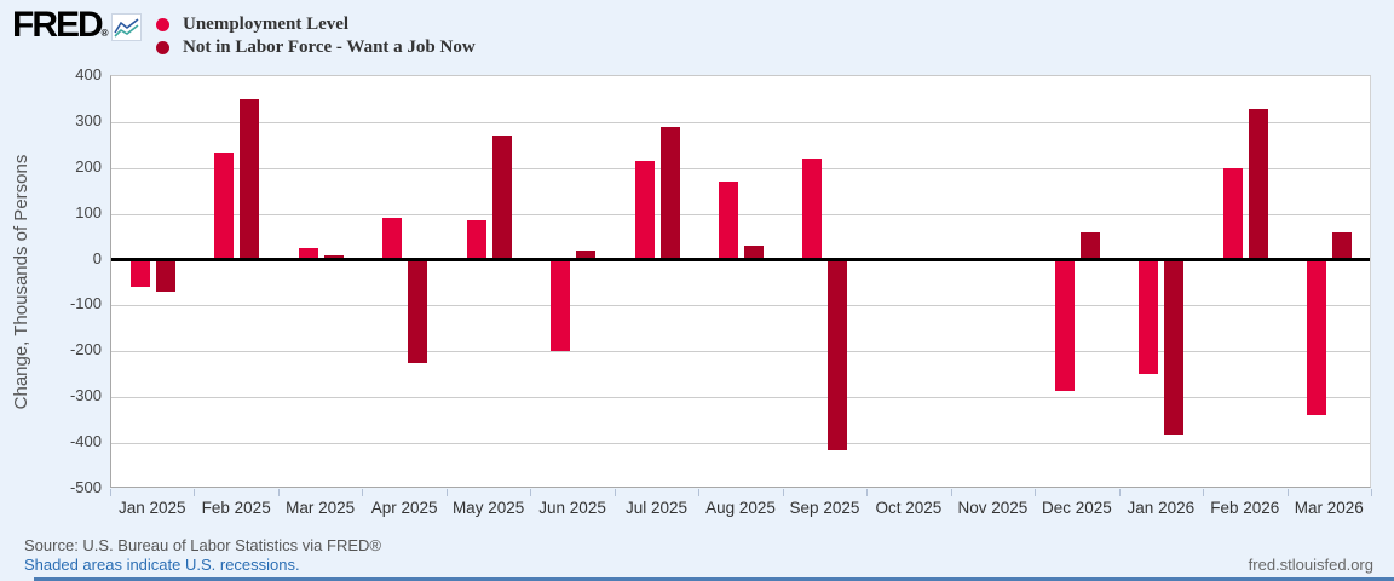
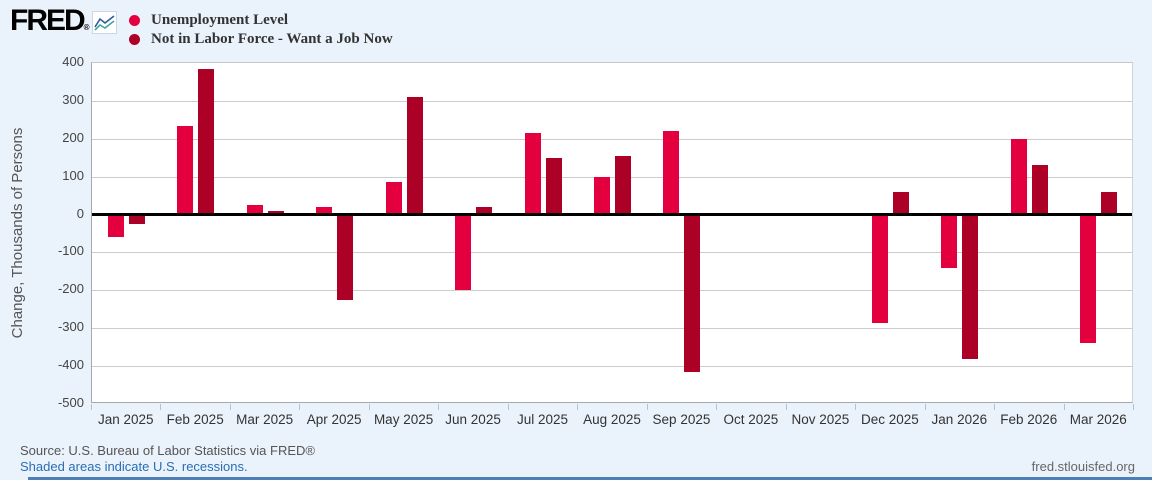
Not in Labor Force - Want a Job Now/Jan 2025: -70 -> -20
Not in Labor Force - Want a Job Now/Feb 2025: 350 -> 380
Unemployment Level/Apr 2025: 90 -> 20
Not in Labor Force - Want a Job Now/May 2025: 270 -> 310
Not in Labor Force - Want a Job Now/Jul 2025: 290 -> 150
Unemployment Level/Aug 2025: 170 -> 100
Not in Labor Force - Want a Job Now/Aug 2025: 30 -> 160
Unemployment Level/Jan 2026: -250 -> -140
Not in Labor Force - Want a Job Now/Feb 2026: 330 -> 130
